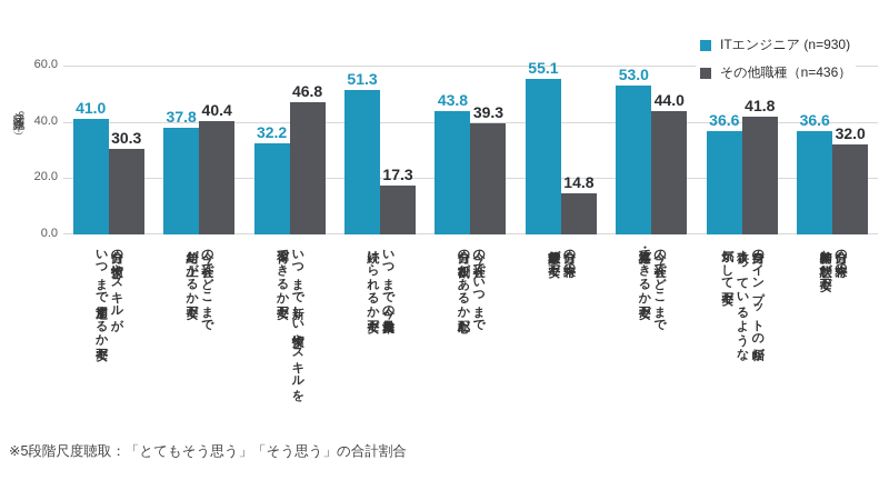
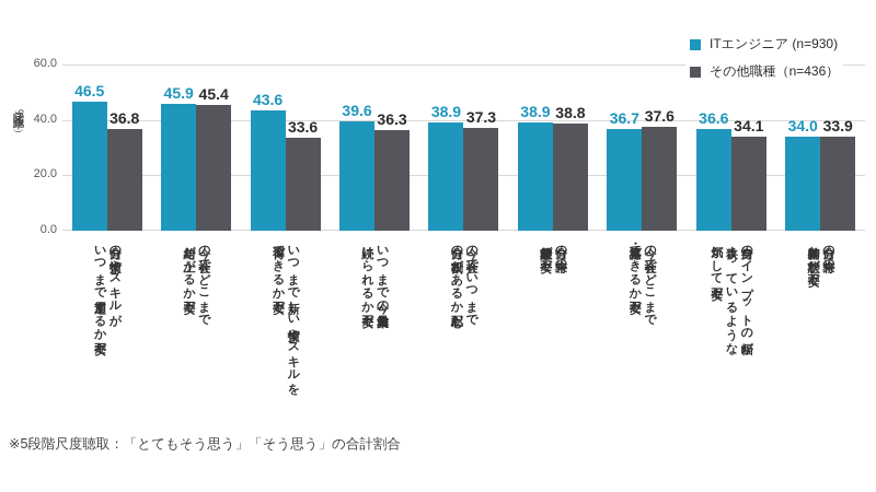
ITエンジニア (n=930)/自分の技術やスキルが いつまで通用するか不安だ: 41.0 -> 46.5
その他職種（n=436）/自分の技術やスキルが いつまで通用するか不安だ: 30.3 -> 36.8
ITエンジニア (n=930)/今の会社でどこまで 給与が上がるか不安だ: 37.8 -> 45.9
その他職種（n=436）/今の会社でどこまで 給与が上がるか不安だ: 40.4 -> 45.4
ITエンジニア (n=930)/いつまで新しい技術やスキルを 習得できるか不安だ: 32.2 -> 43.6
その他職種（n=436）/いつまで新しい技術やスキルを 習得できるか不安だ: 46.8 -> 33.6
ITエンジニア (n=930)/いつまで今の業務量を 続けられるか不安だ: 51.3 -> 39.6
その他職種（n=436）/いつまで今の業務量を 続けられるか不安だ: 17.3 -> 36.3
ITエンジニア (n=930)/今の会社でいつまで 自分の役割があるか心配だ: 43.8 -> 38.9
その他職種（n=436）/今の会社でいつまで 自分の役割があるか心配だ: 39.3 -> 37.3
ITエンジニア (n=930)/自分の将来の 健康状態が不安だ: 55.1 -> 38.9
その他職種（n=436）/自分の将来の 健康状態が不安だ: 14.8 -> 38.8
ITエンジニア (n=930)/今の会社でどこまで 昇進・昇格できるか不安だ: 53.0 -> 36.7
その他職種（n=436）/今の会社でどこまで 昇進・昇格できるか不安だ: 44.0 -> 37.6
その他職種（n=436）/自身のインプットの幅が 狭まっているような 気がして不安だ: 41.8 -> 34.1
ITエンジニア (n=930)/自分の将来の 精神的な状態が不安だ: 36.6 -> 34.0
その他職種（n=436）/自分の将来の 精神的な状態が不安だ: 32.0 -> 33.9
